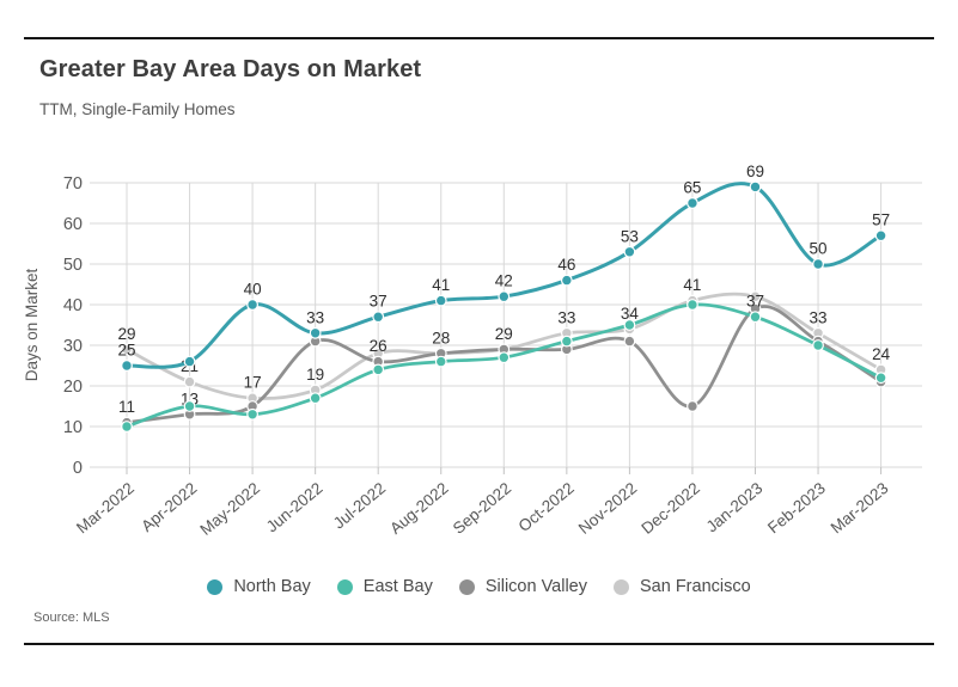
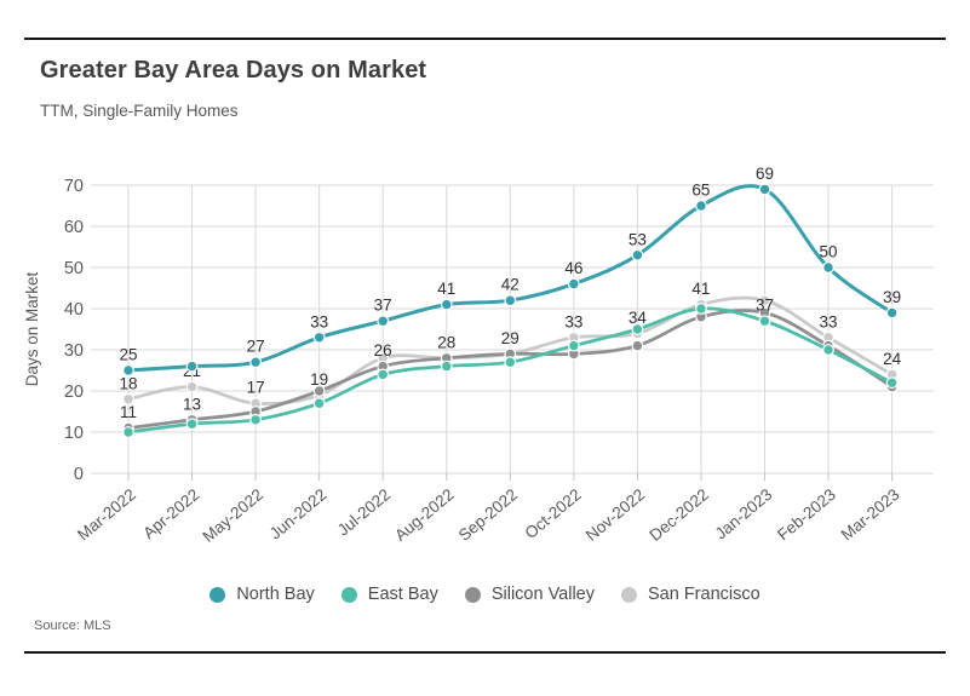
San Francisco/Mar-2022: 29 -> 18
East Bay/Apr-2022: 15 -> 12
North Bay/May-2022: 40 -> 27
Silicon Valley/Jun-2022: 31 -> 20
Silicon Valley/Dec-2022: 15 -> 38
North Bay/Mar-2023: 57 -> 39
